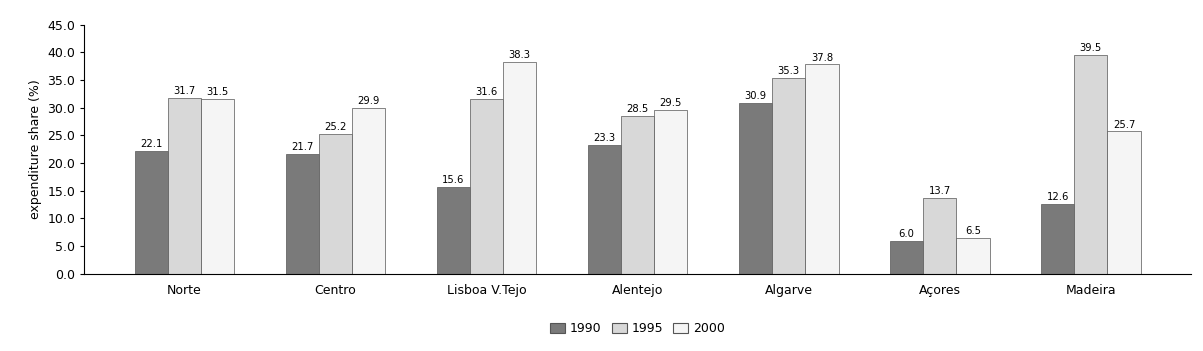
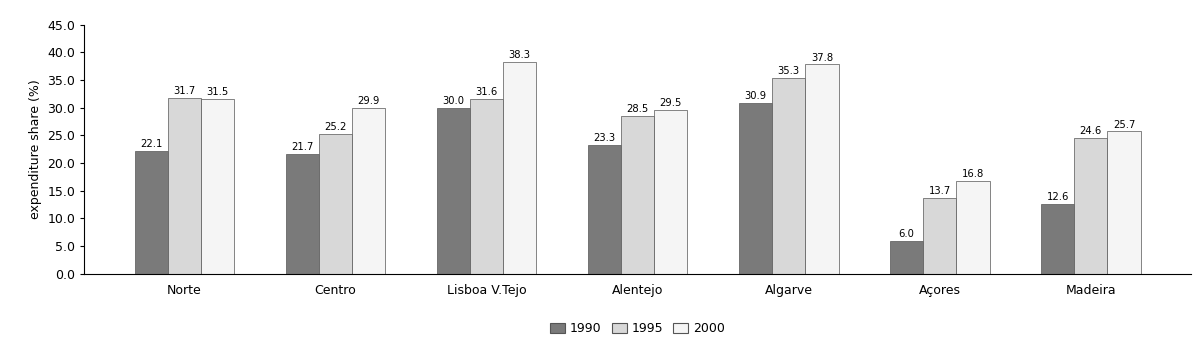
1990/Lisboa V.Tejo: 15.6 -> 30.0
2000/Açores: 6.5 -> 16.8
1995/Madeira: 39.5 -> 24.6
